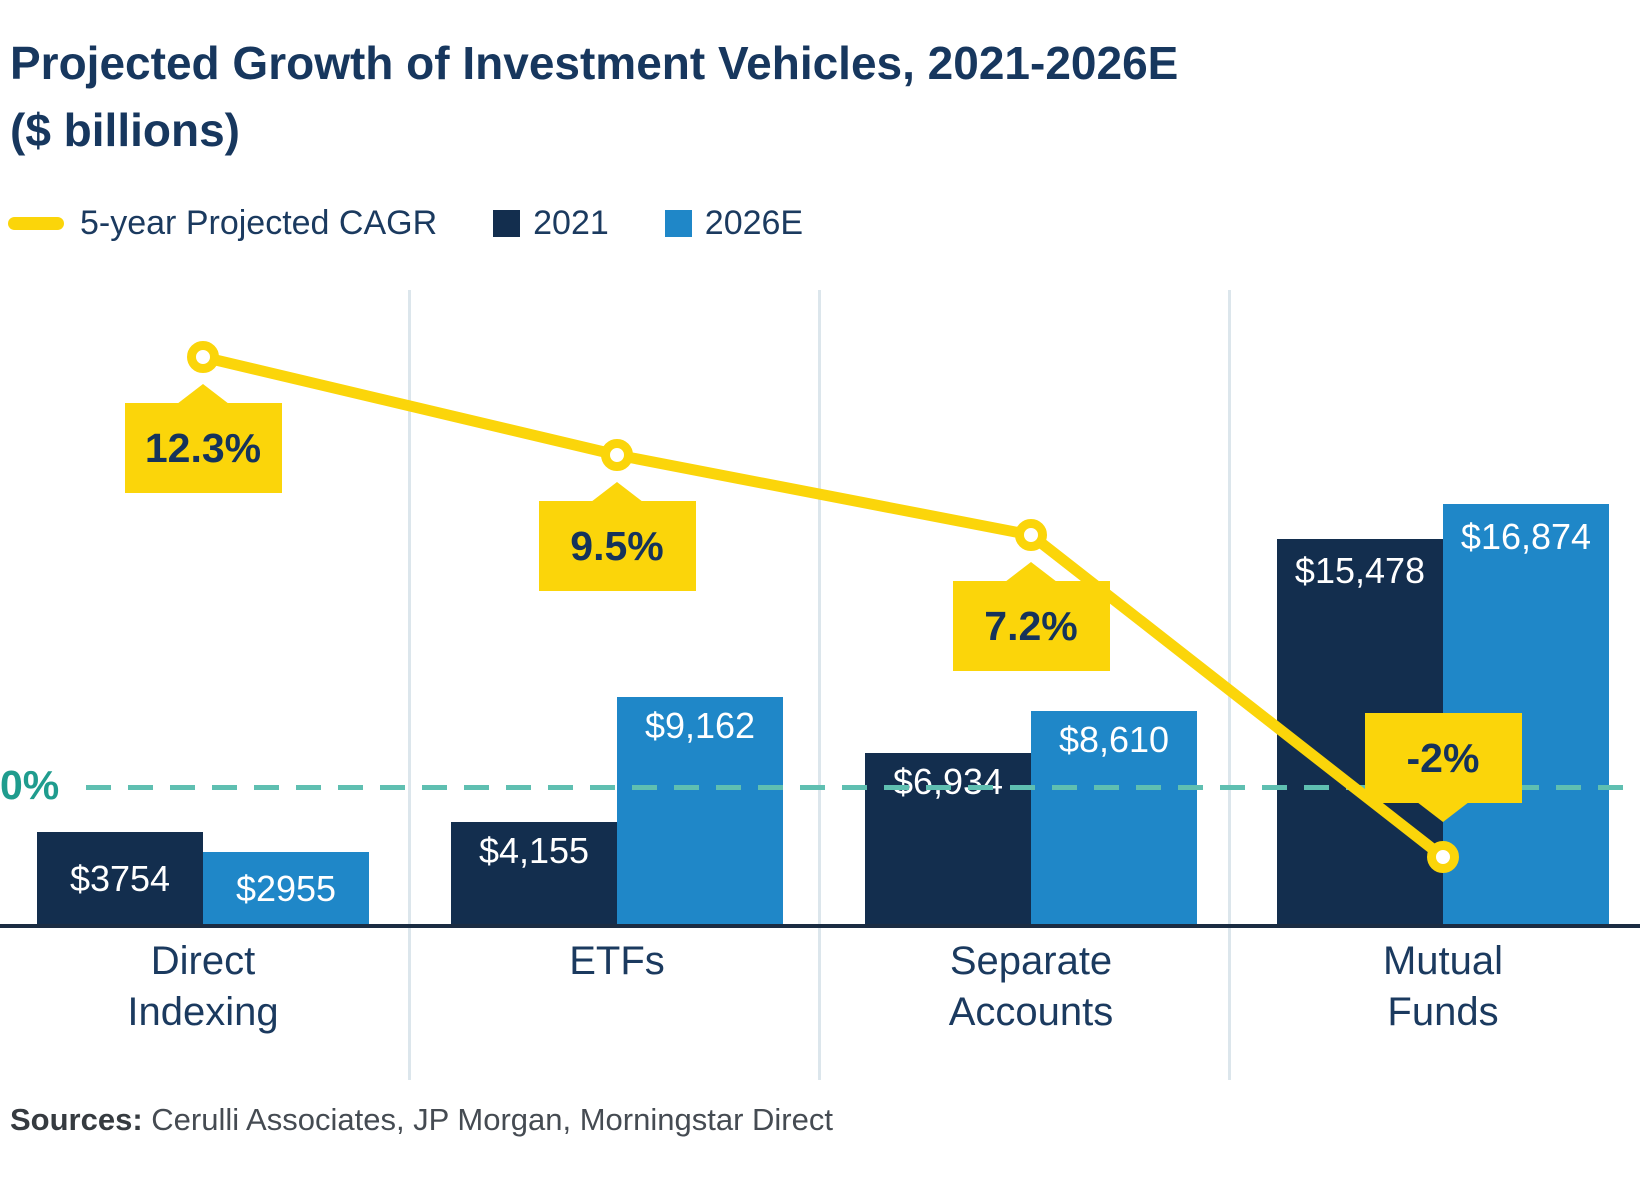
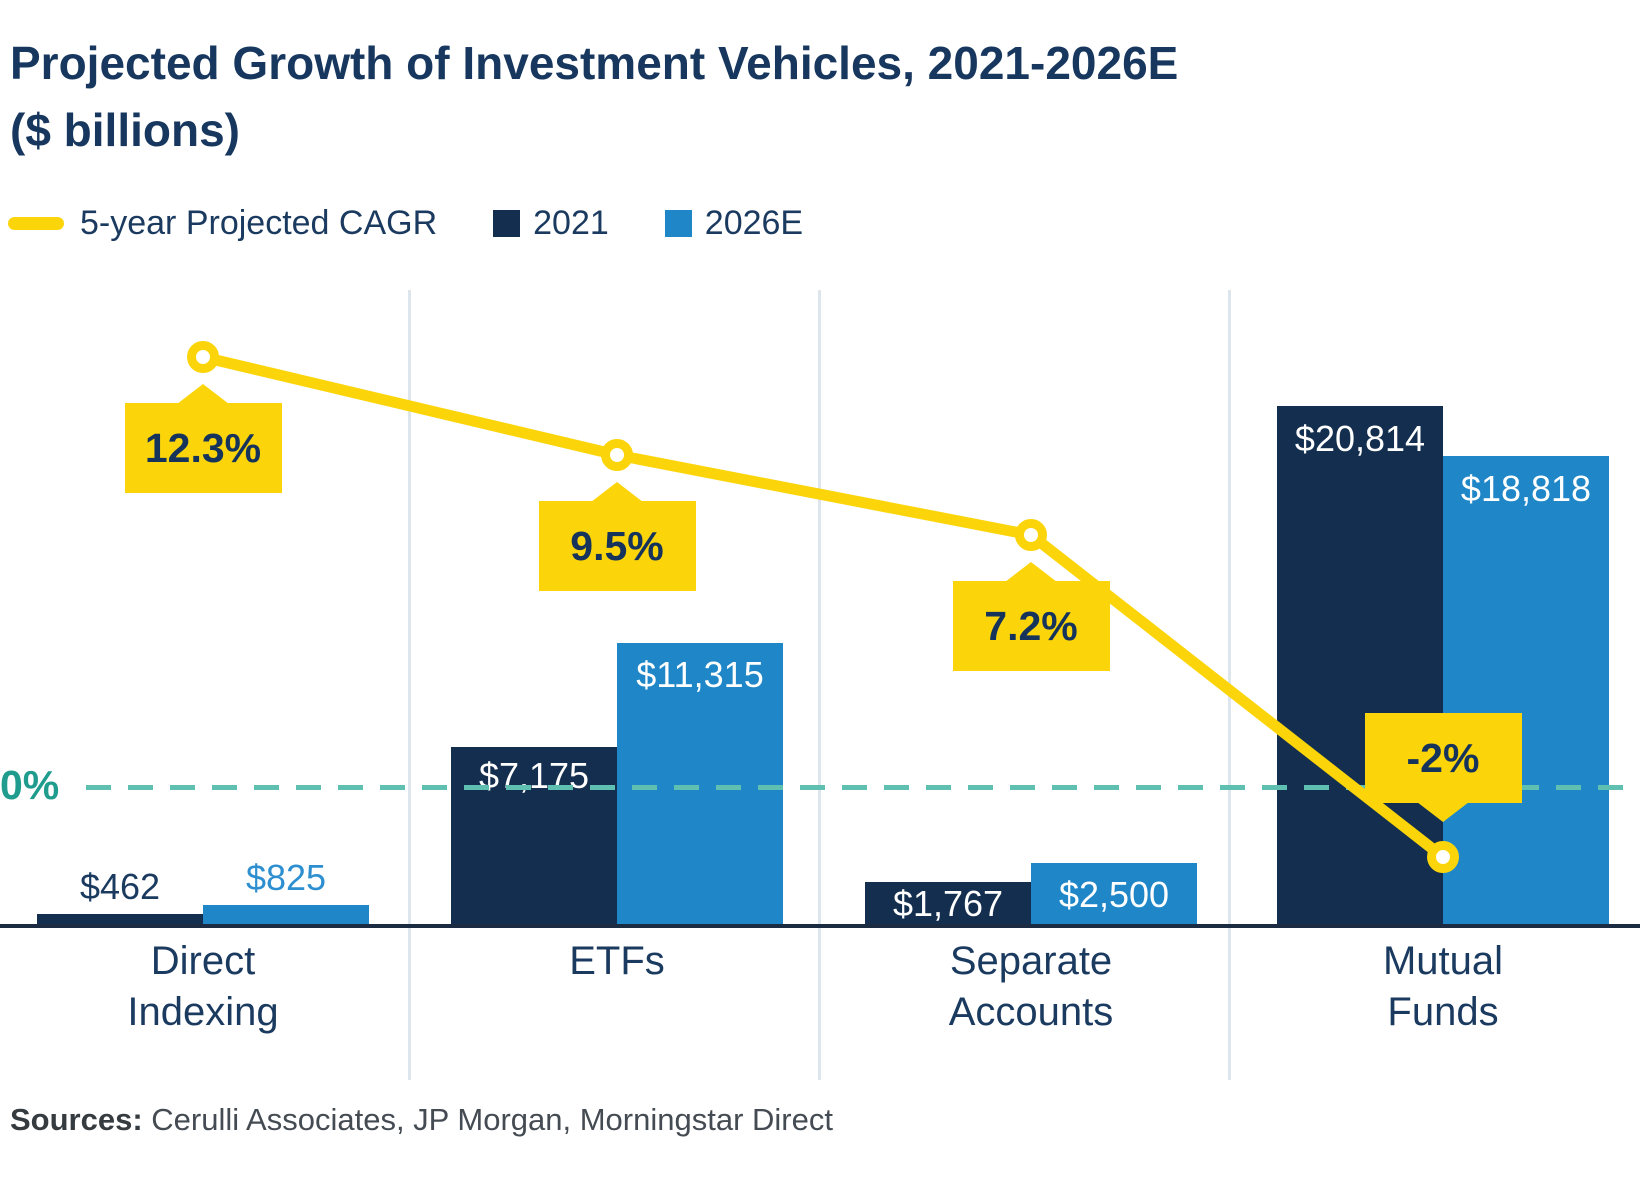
2021/Direct Indexing: $3754 -> $462
2026E/Direct Indexing: $2955 -> $825
2021/ETFs: $4,155 -> $7,175
2026E/ETFs: $9,162 -> $11,315
2021/Separate Accounts: $6,934 -> $1,767
2026E/Separate Accounts: $8,610 -> $2,500
2021/Mutual Funds: $15,478 -> $20,814
2026E/Mutual Funds: $16,874 -> $18,818
